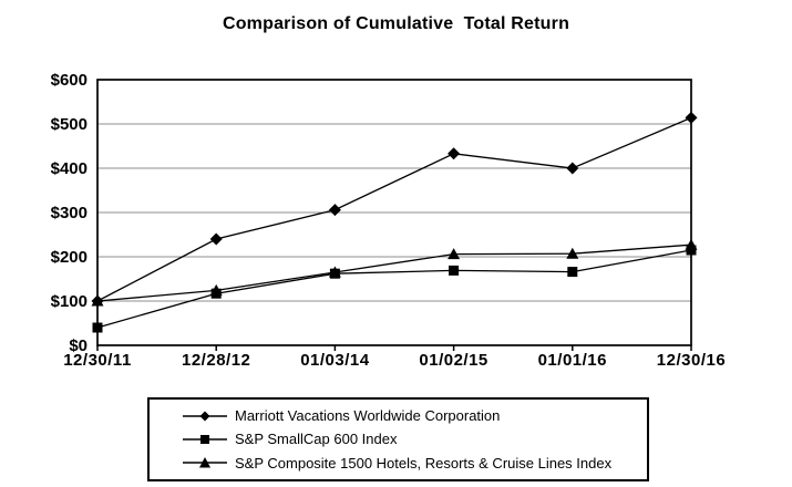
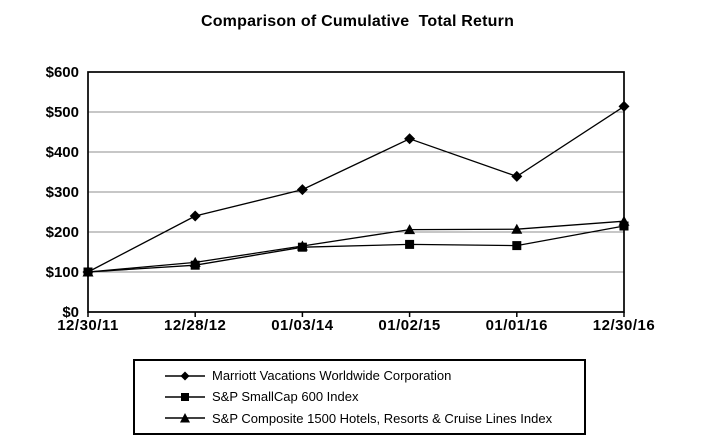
S&P SmallCap 600 Index/12/30/11: $40 -> $100
Marriott Vacations Worldwide Corporation/01/01/16: $400 -> $340
